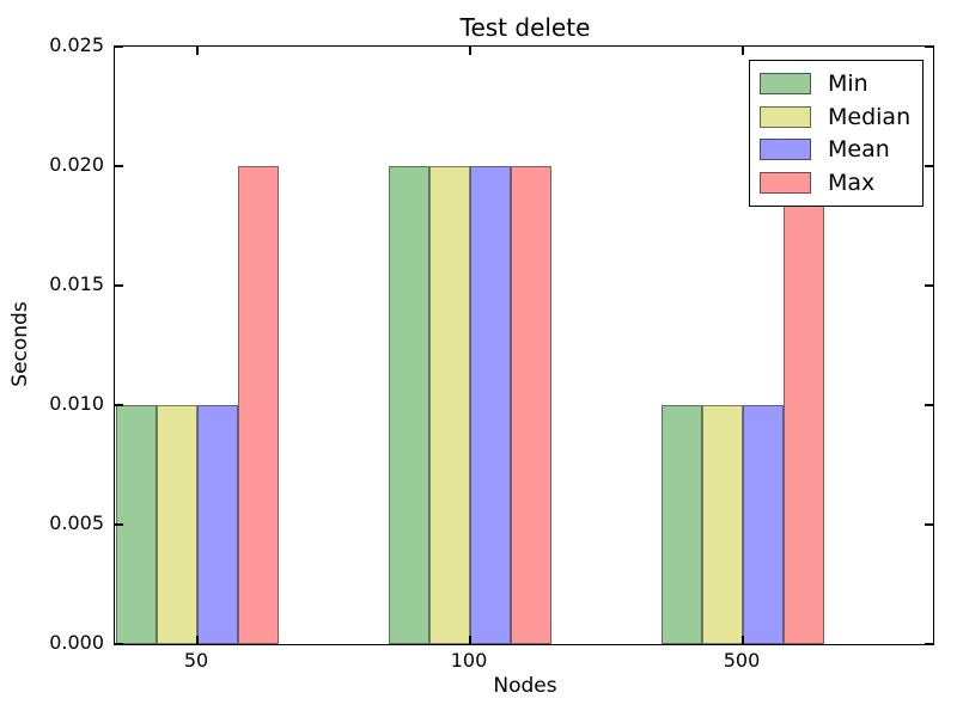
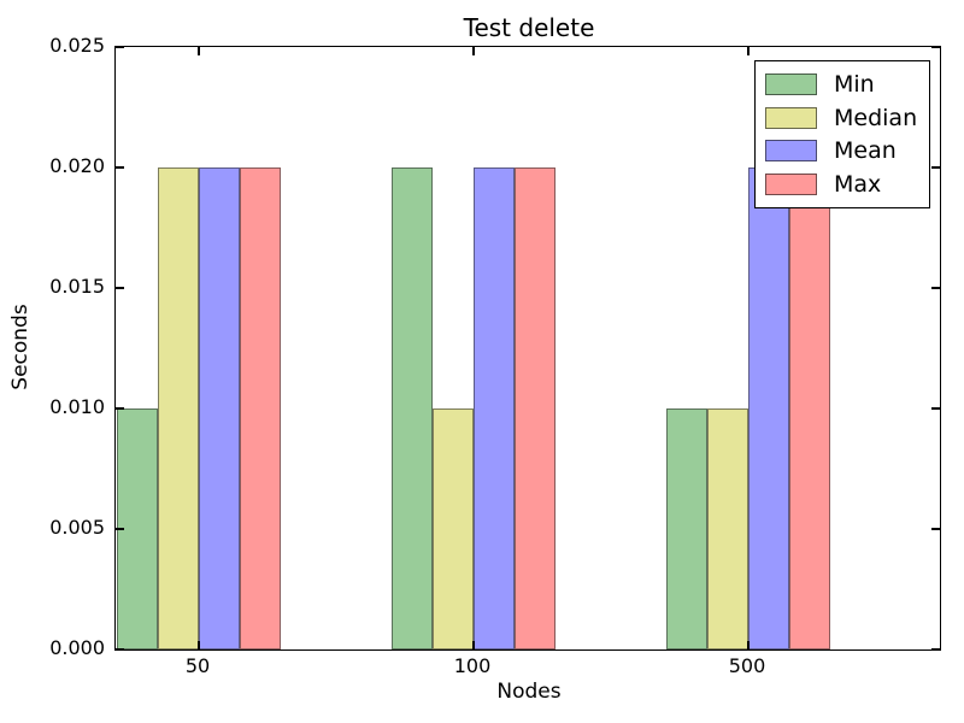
Median/50: 0.01 -> 0.02
Mean/50: 0.01 -> 0.02
Median/100: 0.02 -> 0.01
Mean/500: 0.01 -> 0.02
